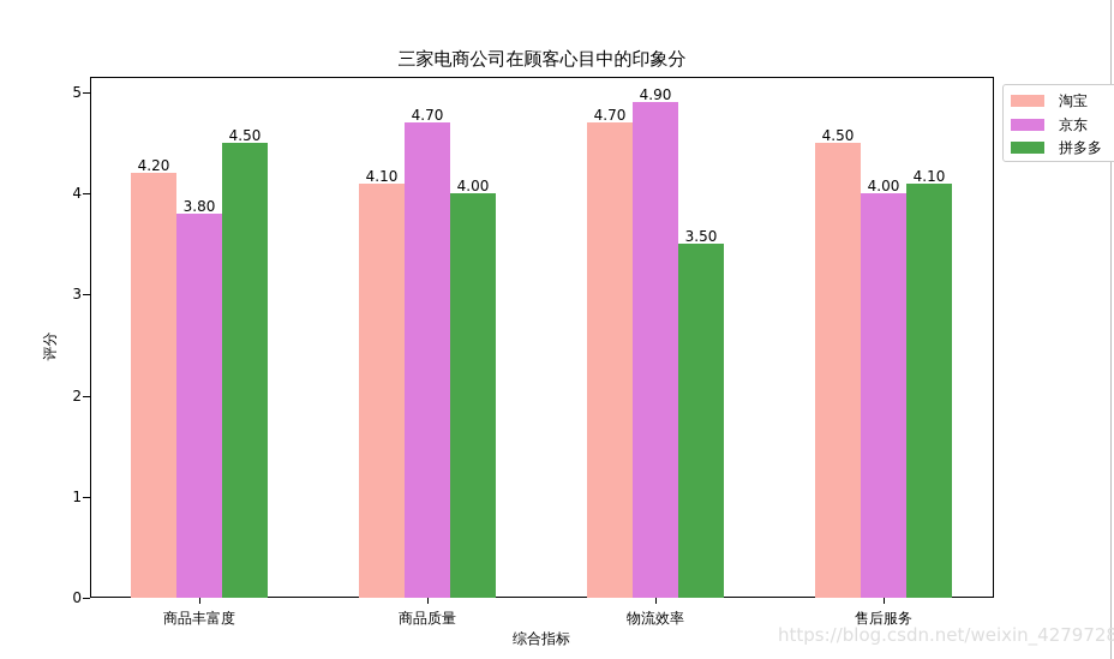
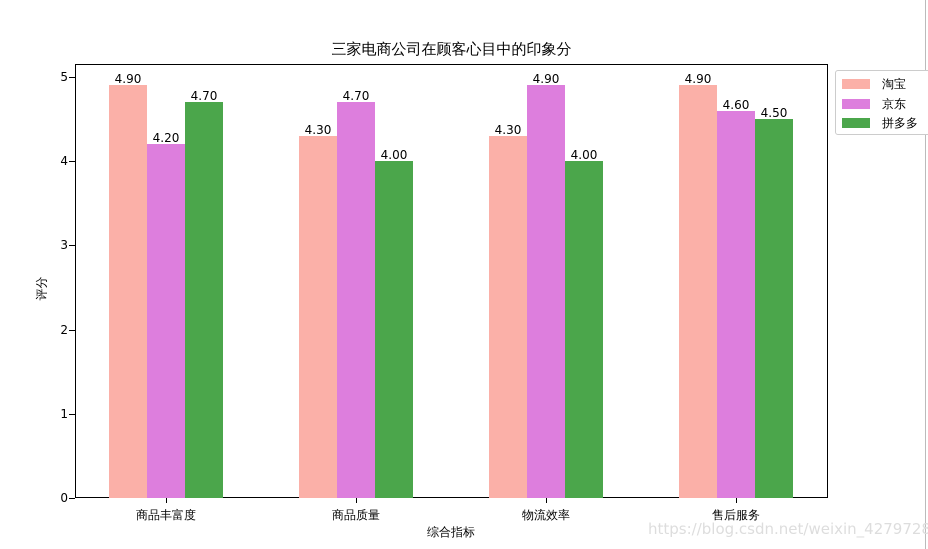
淘宝/商品丰富度: 4.20 -> 4.90
京东/商品丰富度: 3.80 -> 4.20
拼多多/商品丰富度: 4.50 -> 4.70
淘宝/商品质量: 4.10 -> 4.30
淘宝/物流效率: 4.70 -> 4.30
拼多多/物流效率: 3.50 -> 4.00
淘宝/售后服务: 4.50 -> 4.90
京东/售后服务: 4.00 -> 4.60
拼多多/售后服务: 4.10 -> 4.50
